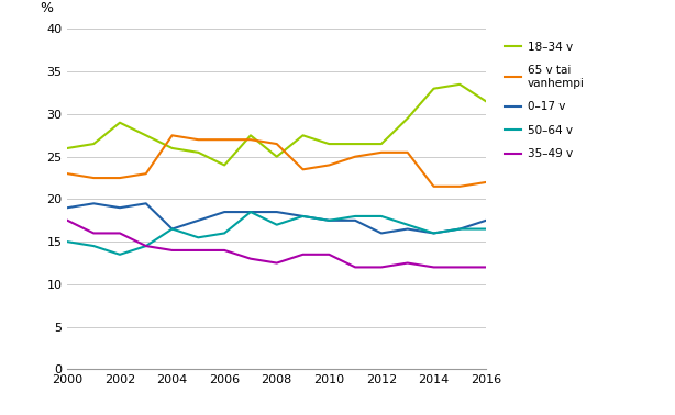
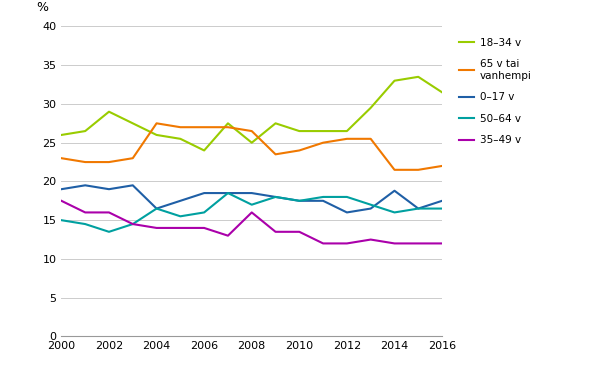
35–49 v/2008: 12.5 -> 16.0
0–17 v/2014: 16.0 -> 18.8
